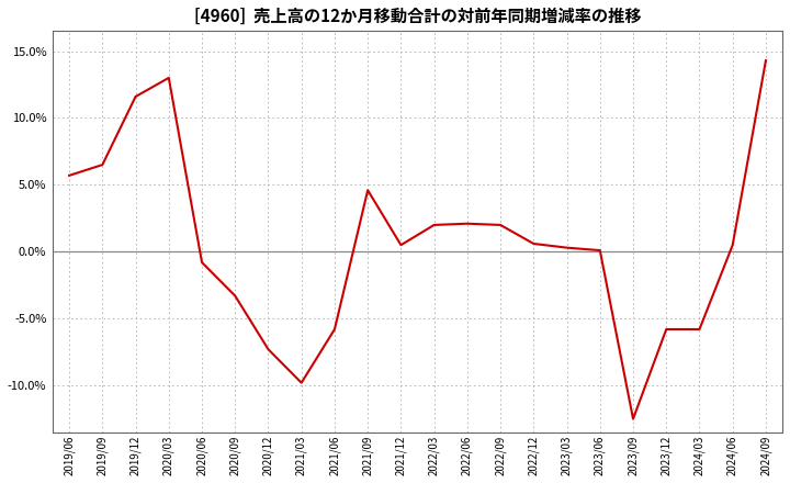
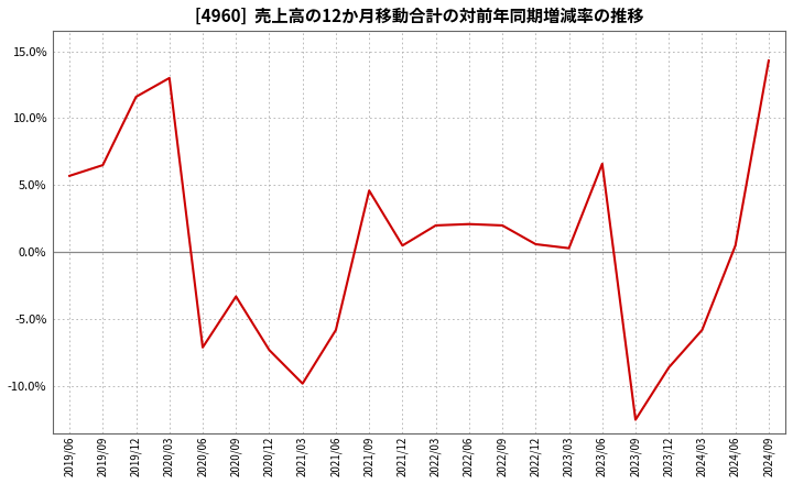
2020/06: -0.8% -> -7.1%
2023/06: 0.1% -> 6.6%
2023/12: -5.8% -> -8.6%
